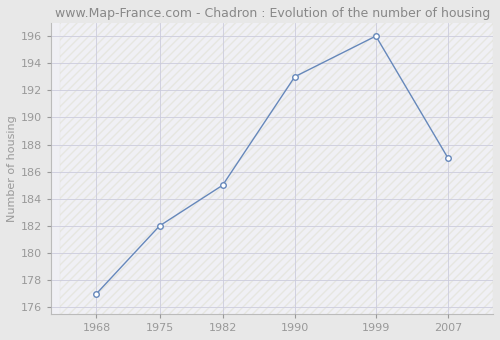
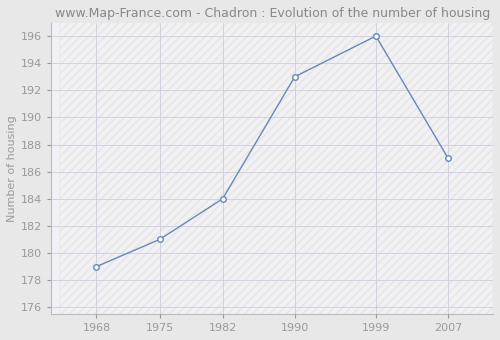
1968: 177 -> 179
1975: 182 -> 181
1982: 185 -> 184
